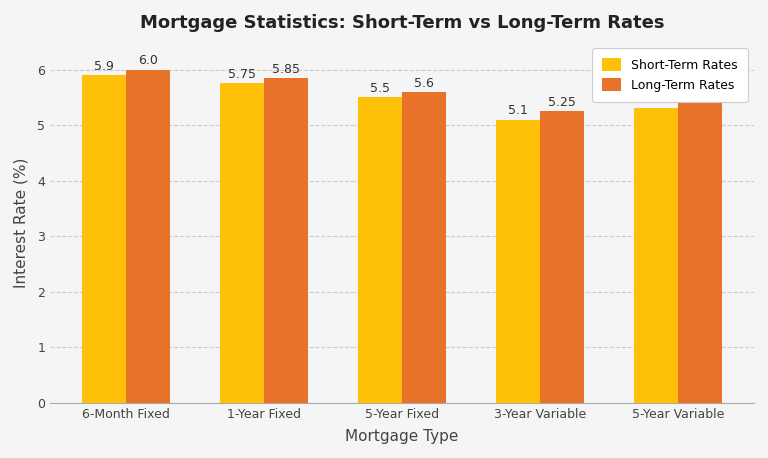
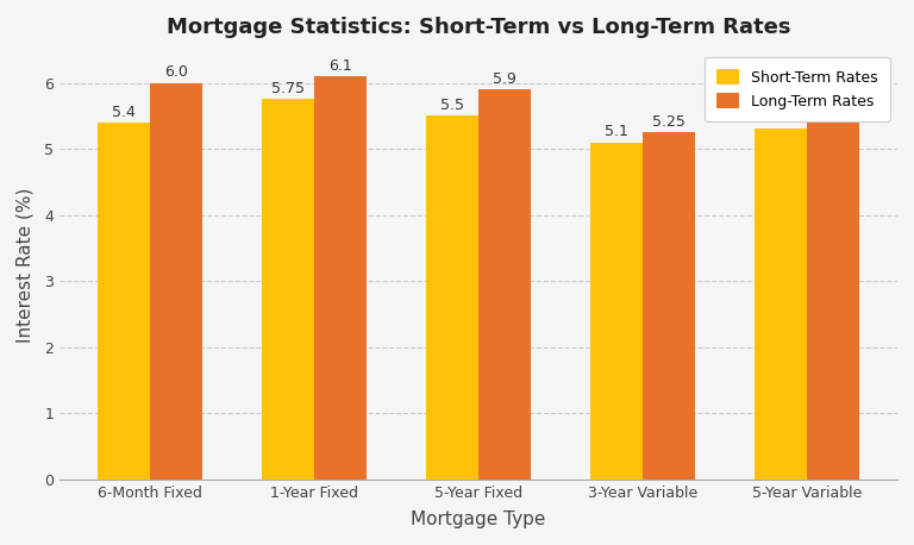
Short-Term Rates/6-Month Fixed: 5.9 -> 5.4
Long-Term Rates/1-Year Fixed: 5.85 -> 6.1
Long-Term Rates/5-Year Fixed: 5.6 -> 5.9
